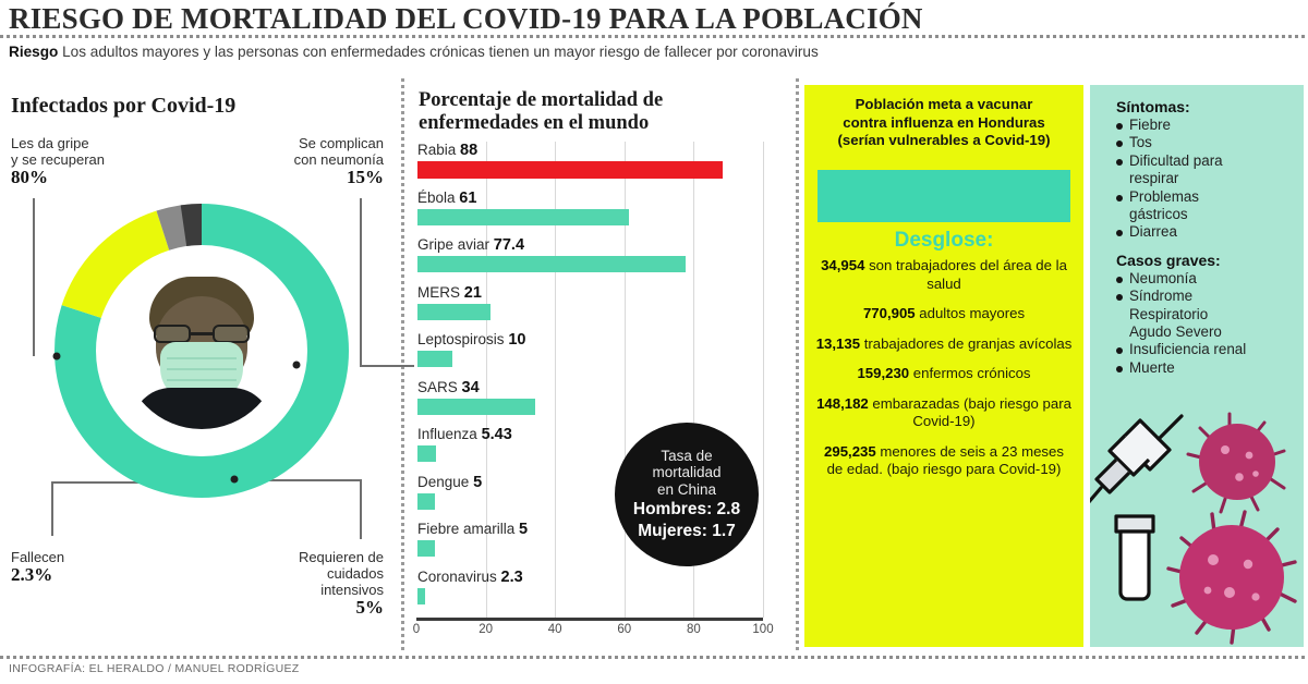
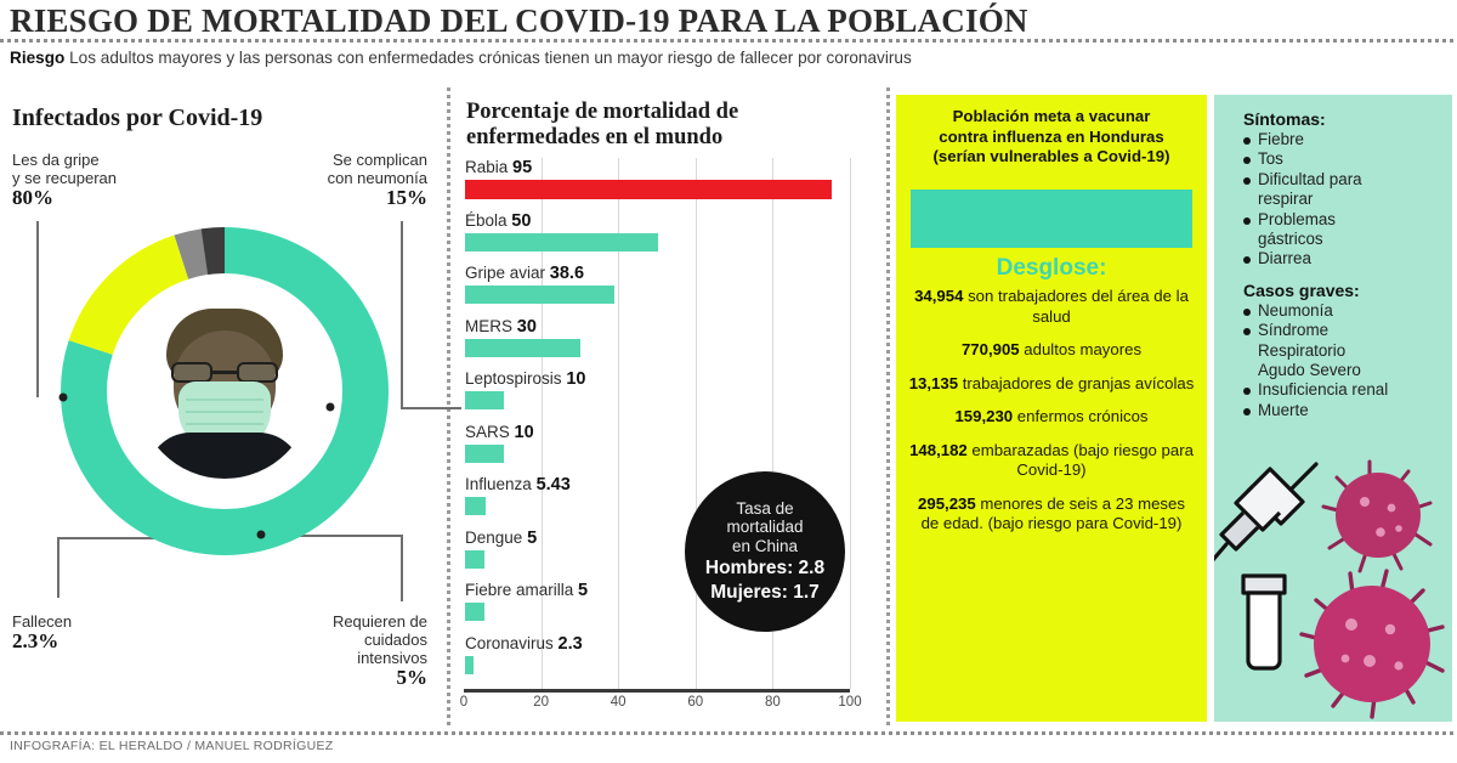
Rabia: 88 -> 95
Ébola: 61 -> 50
Gripe aviar: 77.4 -> 38.6
MERS: 21 -> 30
SARS: 34 -> 10
